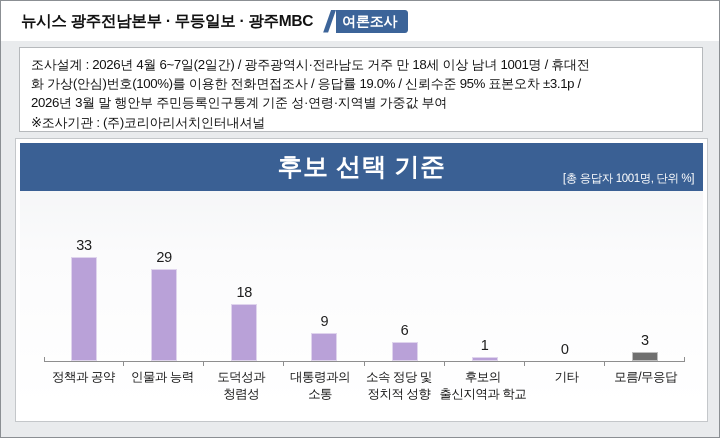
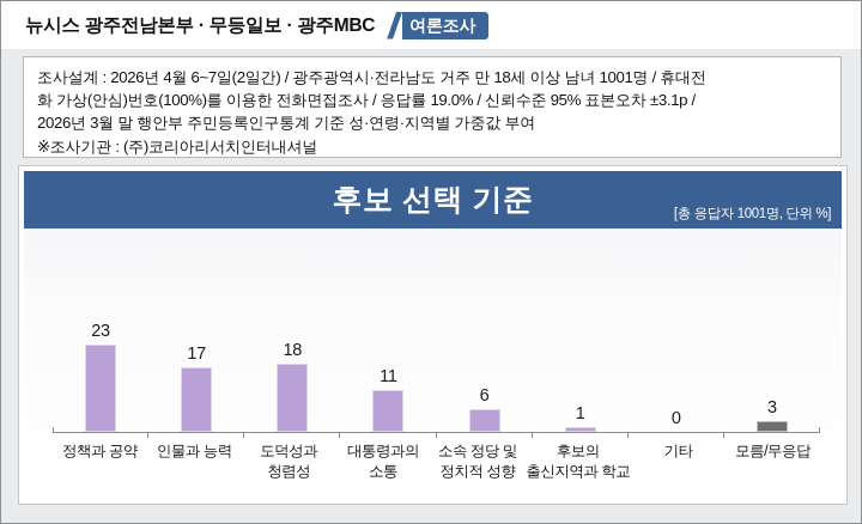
정책과 공약: 33 -> 23
인물과 능력: 29 -> 17
대통령과의 소통: 9 -> 11
